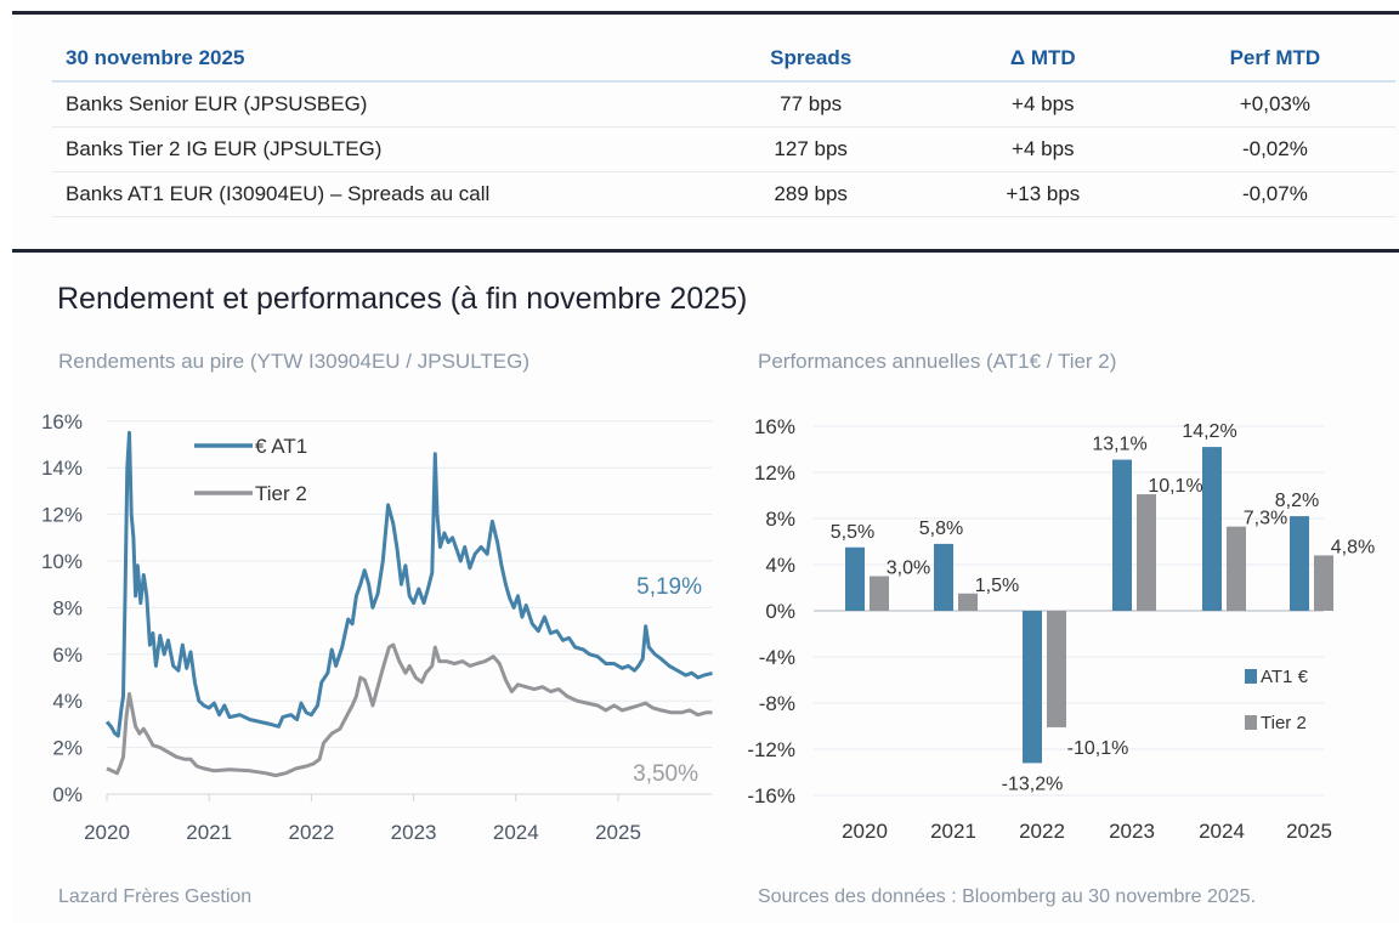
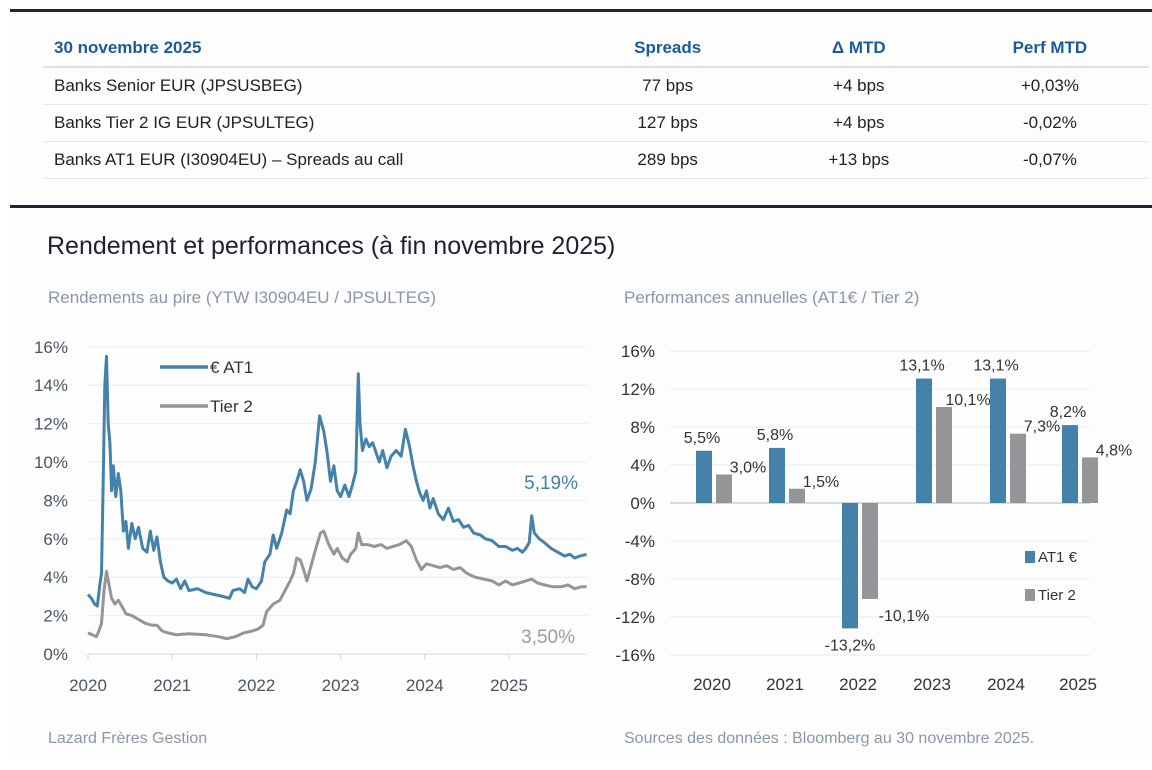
Performances annuelles (AT1€ / Tier 2)/AT1 €/2024: 14,2% -> 13,1%
